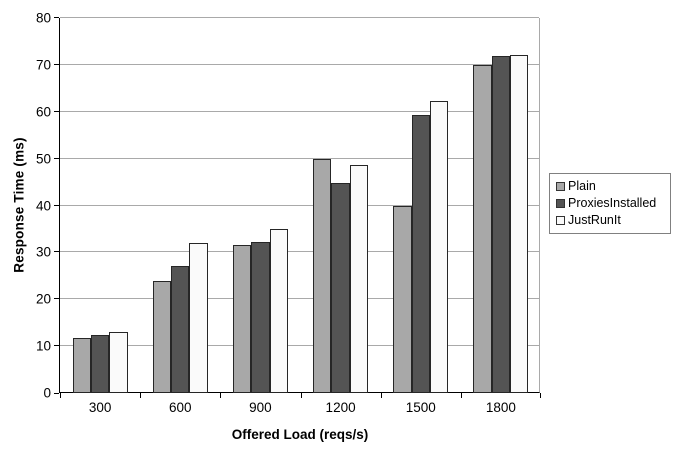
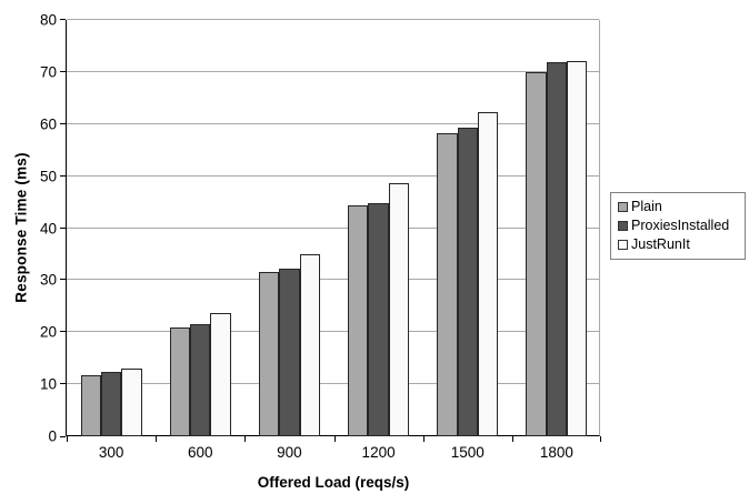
Plain/600: 24 -> 21
ProxiesInstalled/600: 27 -> 22
JustRunIt/600: 32 -> 24
Plain/1200: 50 -> 44
Plain/1500: 40 -> 58
